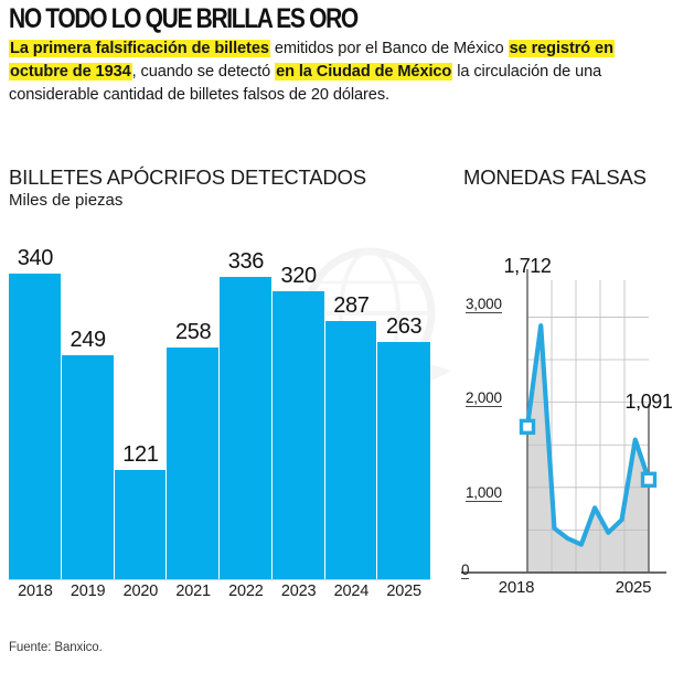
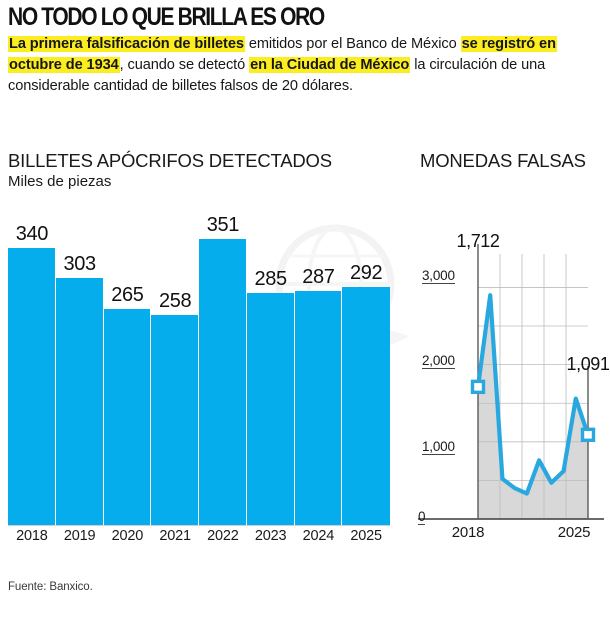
BILLETES APÓCRIFOS DETECTADOS/2019: 249 -> 303
BILLETES APÓCRIFOS DETECTADOS/2020: 121 -> 265
BILLETES APÓCRIFOS DETECTADOS/2022: 336 -> 351
BILLETES APÓCRIFOS DETECTADOS/2023: 320 -> 285
BILLETES APÓCRIFOS DETECTADOS/2025: 263 -> 292
